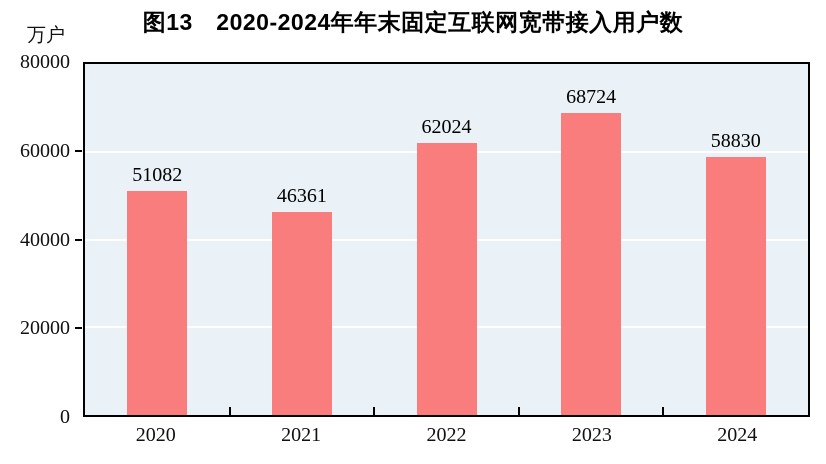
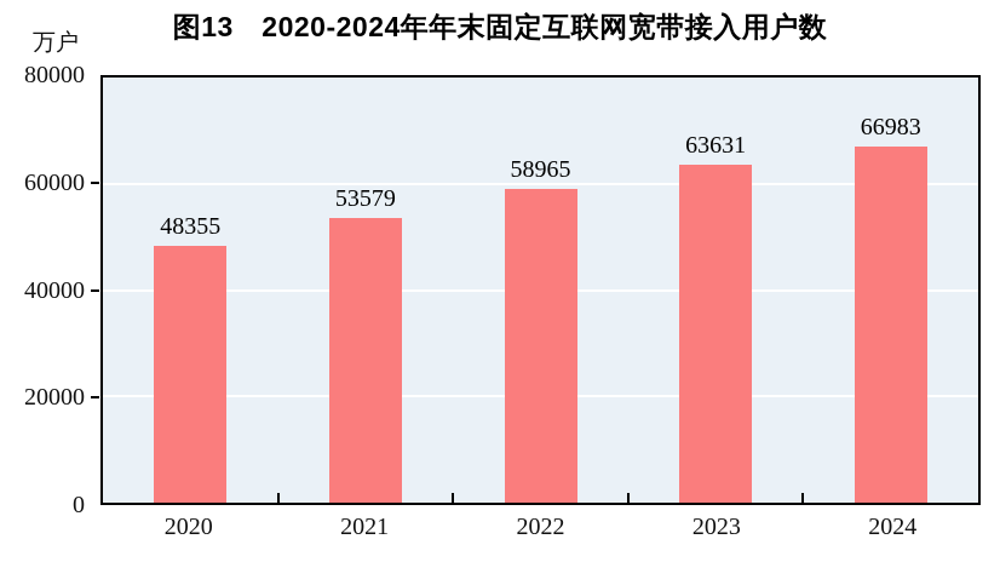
2020: 51082 -> 48355
2021: 46361 -> 53579
2022: 62024 -> 58965
2023: 68724 -> 63631
2024: 58830 -> 66983
